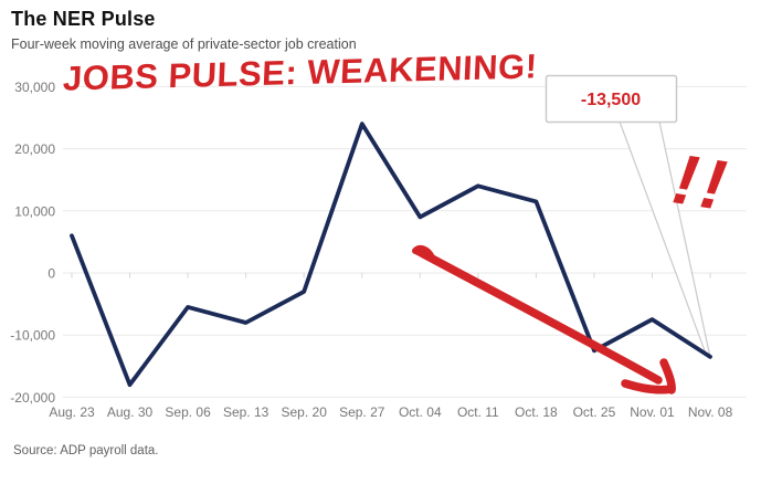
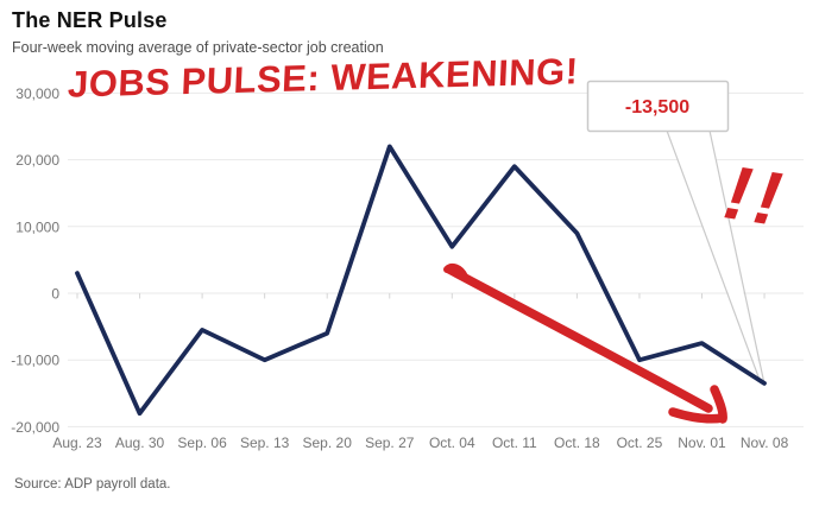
Aug. 23: 6000 -> 3000
Sep. 13: -8000 -> -10000
Sep. 20: -3000 -> -6000
Sep. 27: 24000 -> 22000
Oct. 04: 9000 -> 7000
Oct. 11: 14000 -> 19000
Oct. 18: 12000 -> 9000
Oct. 25: -12000 -> -10000
